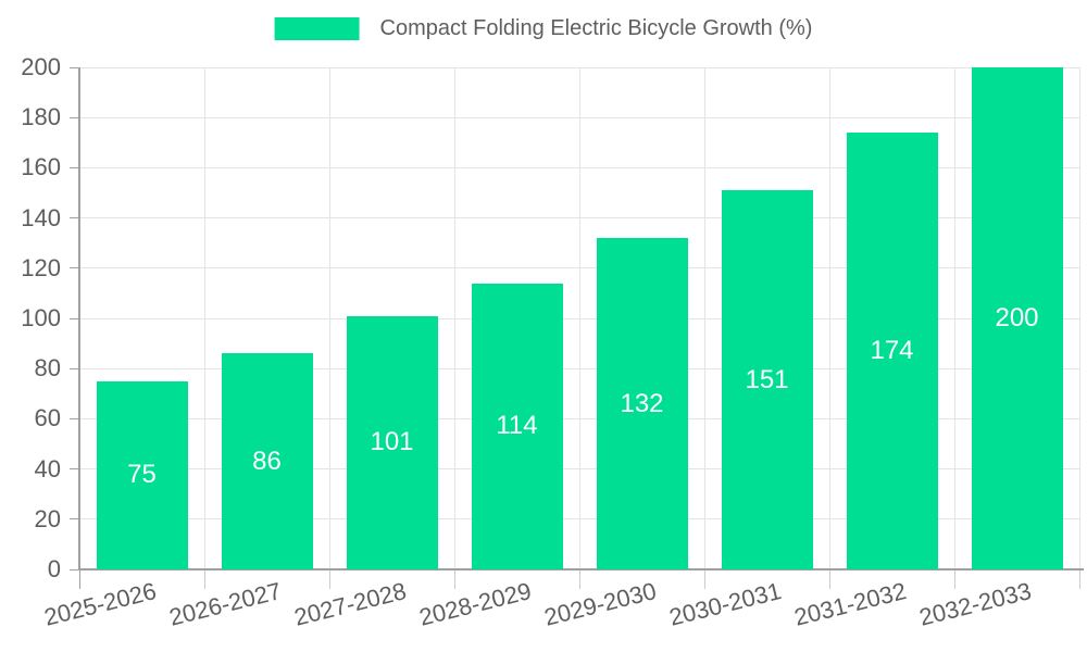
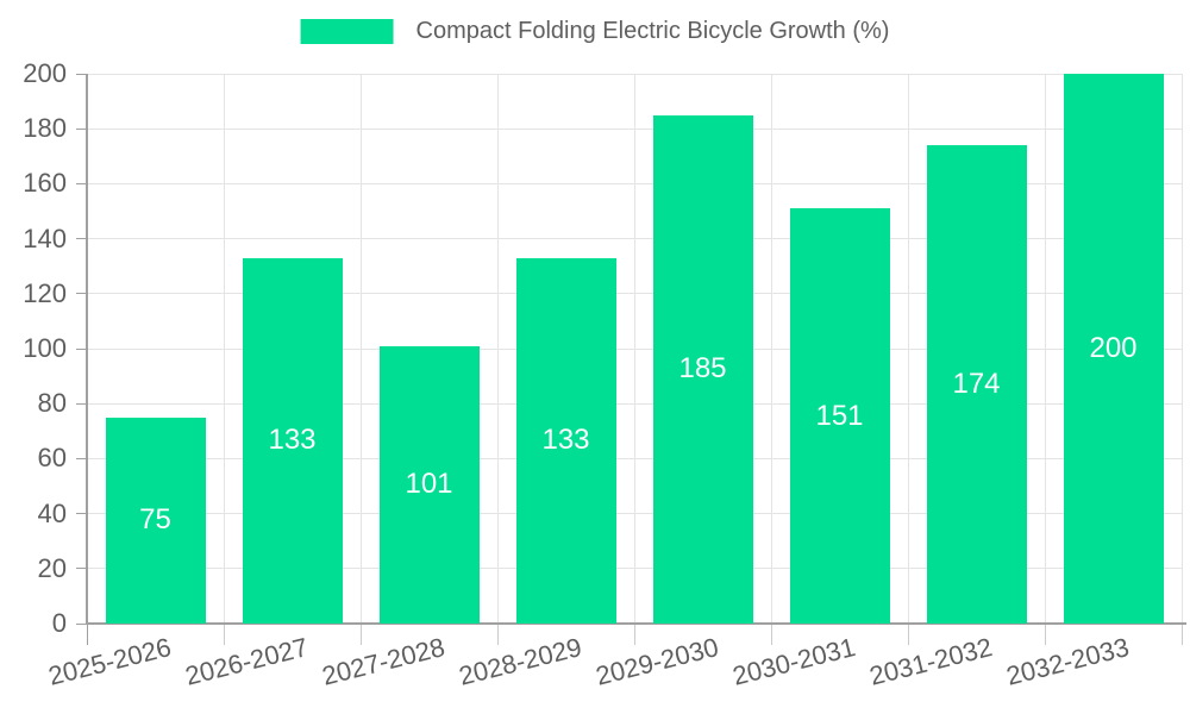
2026-2027: 86 -> 133
2028-2029: 114 -> 133
2029-2030: 132 -> 185
